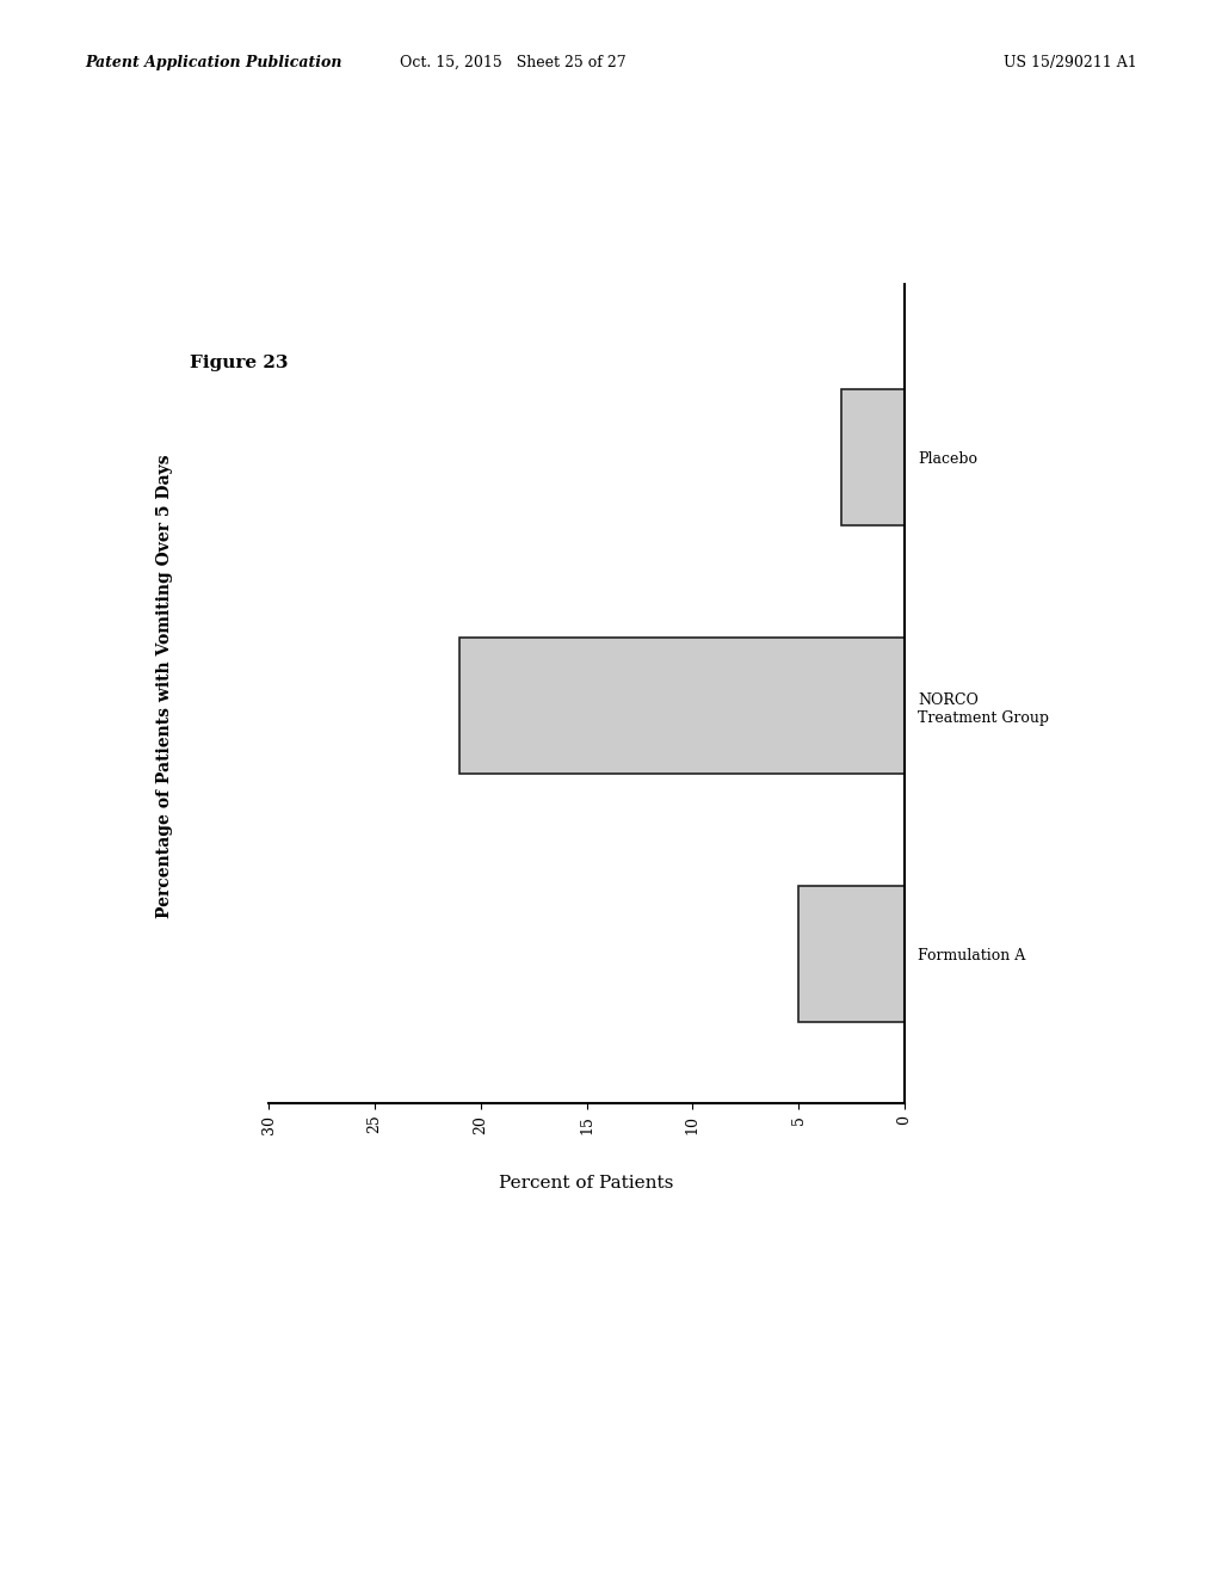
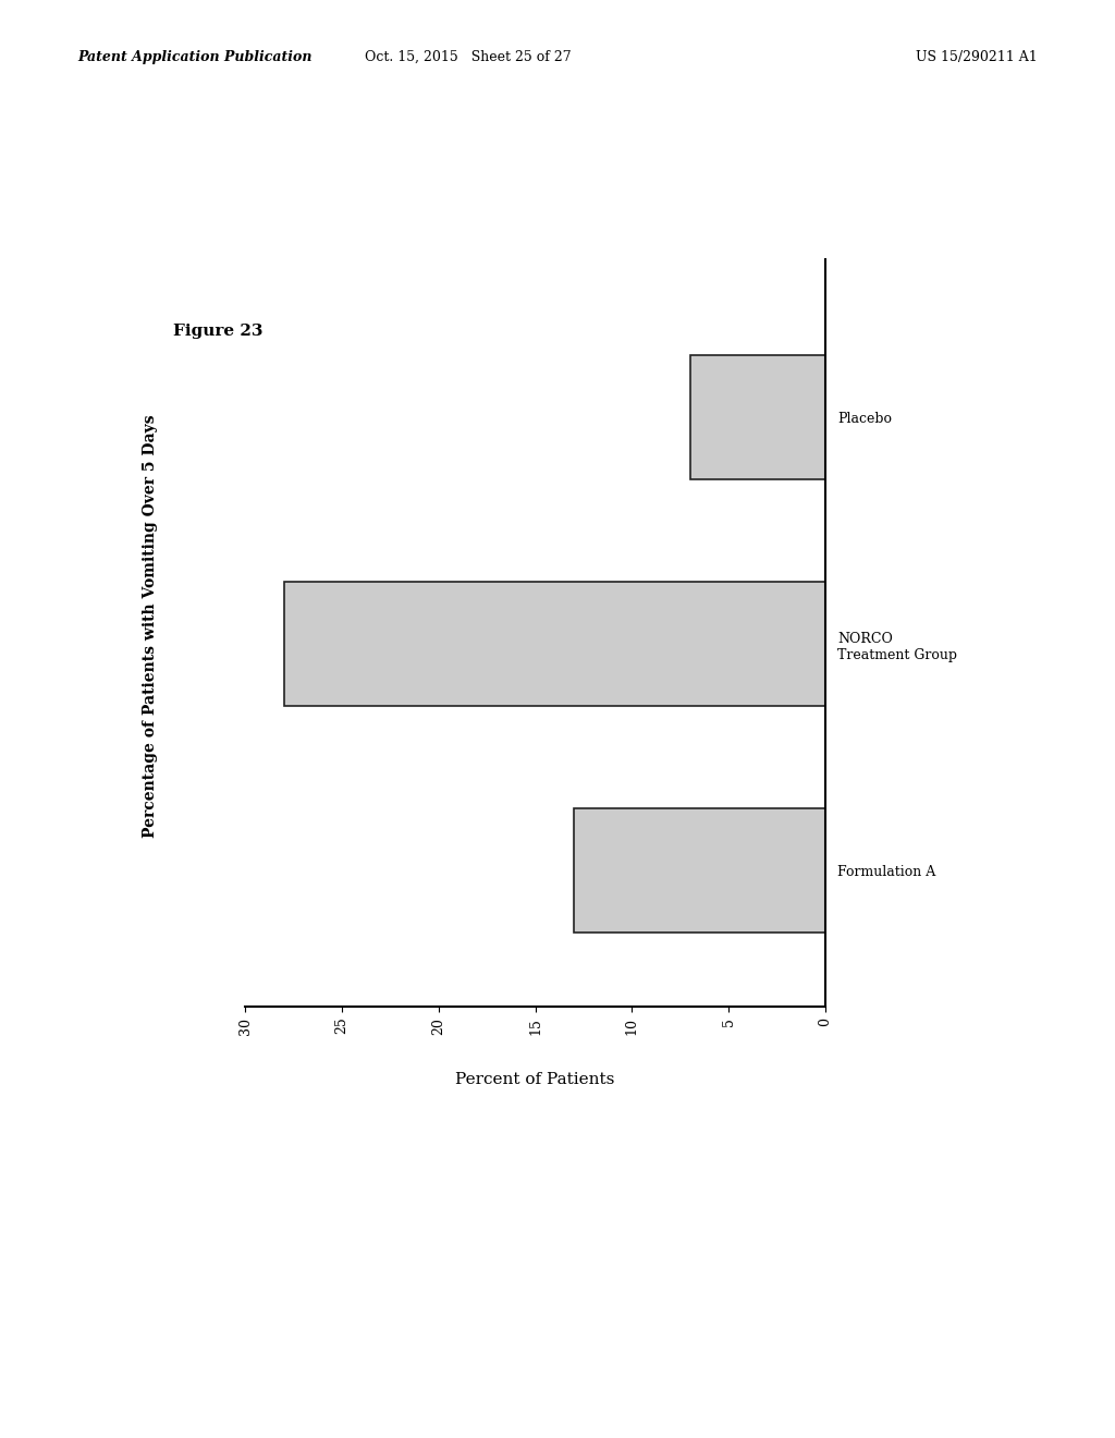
Placebo: 3 -> 7
NORCO Treatment Group: 21 -> 28
Formulation A: 5 -> 13
